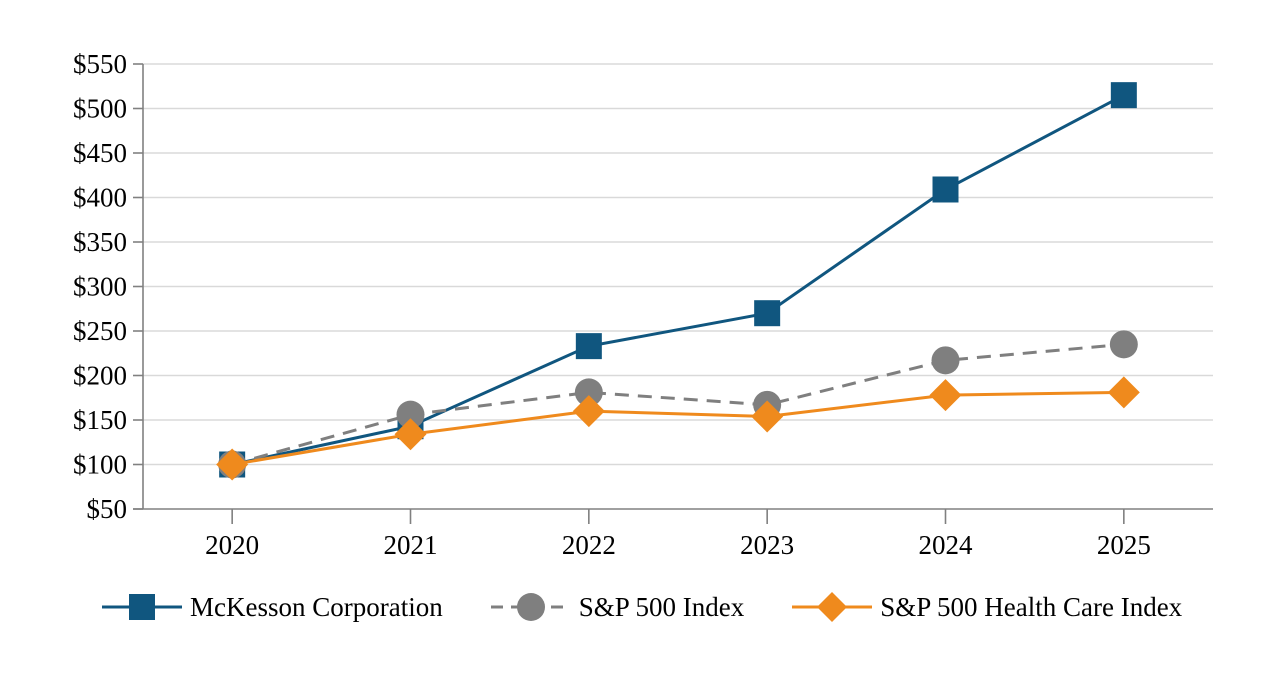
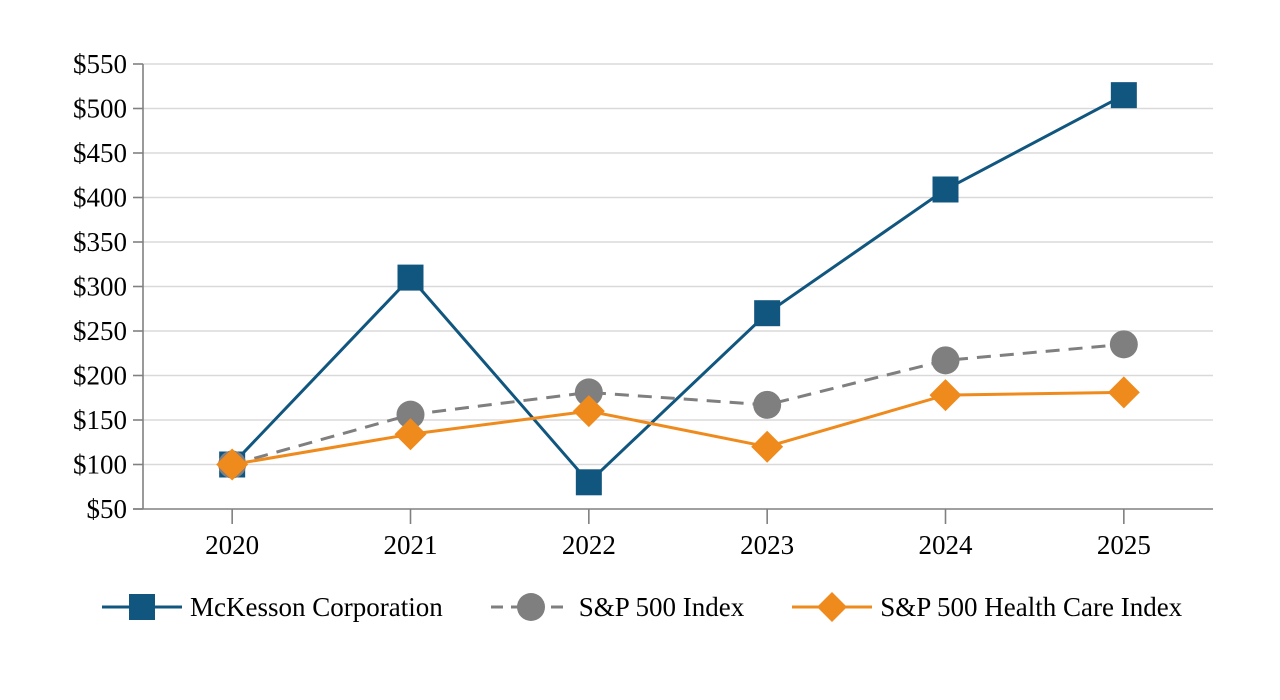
McKesson Corporation/2021: $140 -> $310
McKesson Corporation/2022: $230 -> $80
S&P 500 Health Care Index/2023: $150 -> $120
